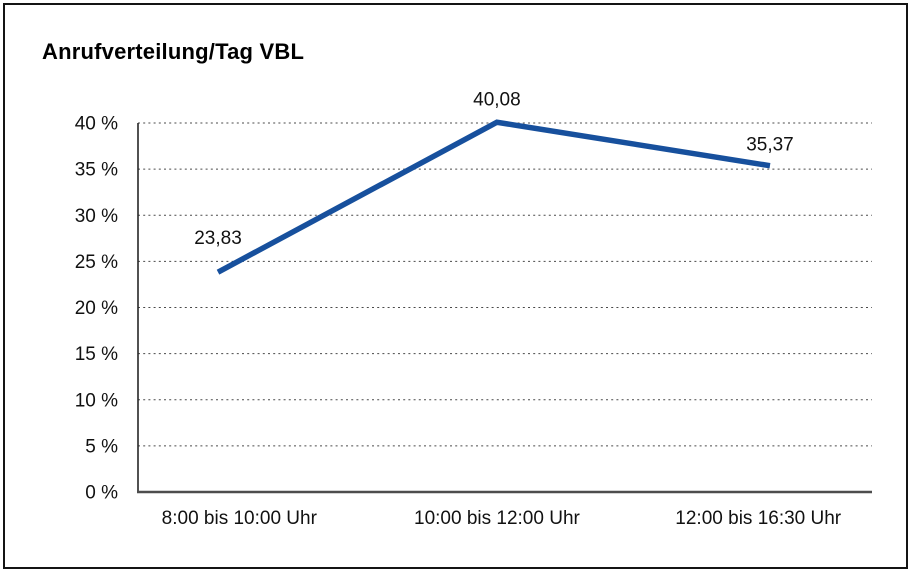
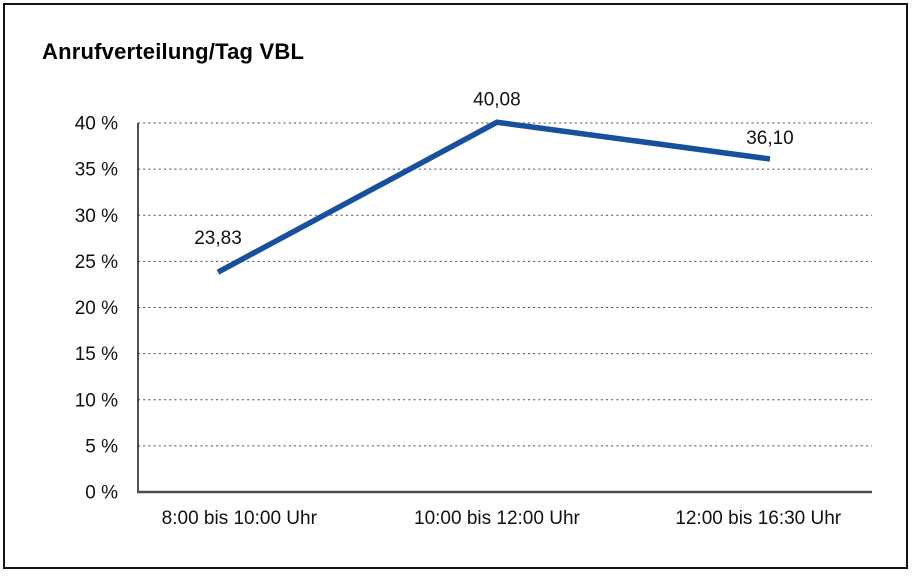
12:00 bis 16:30 Uhr: 35,37 -> 36,10
